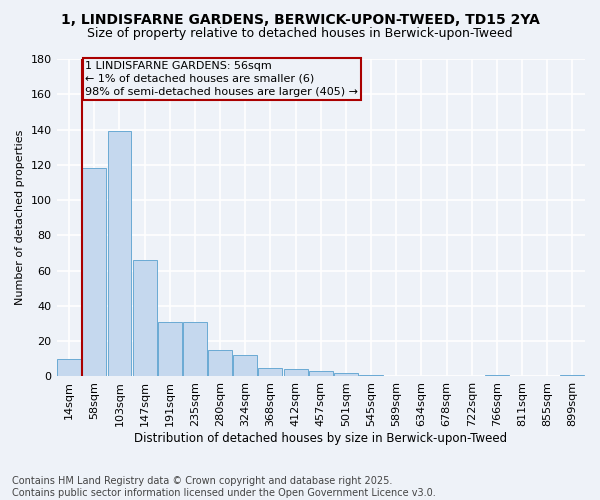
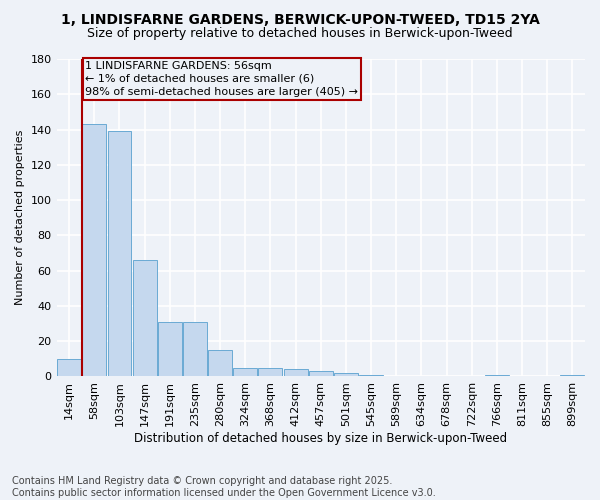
58sqm: 118 -> 143
324sqm: 12 -> 5
